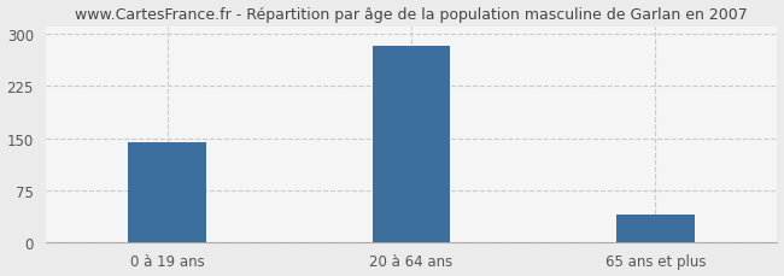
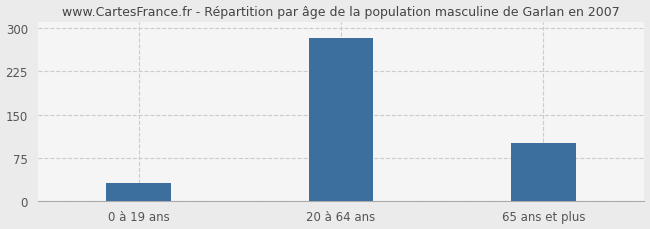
0 à 19 ans: 144 -> 30
65 ans et plus: 40 -> 100
